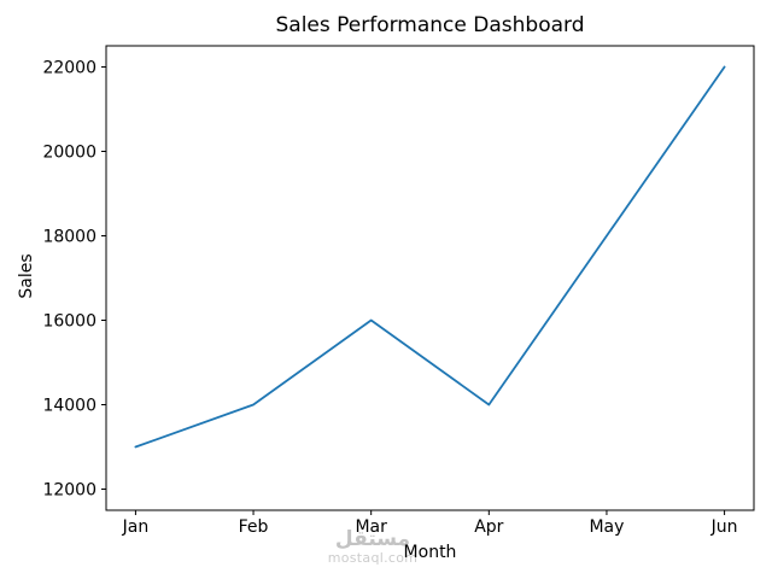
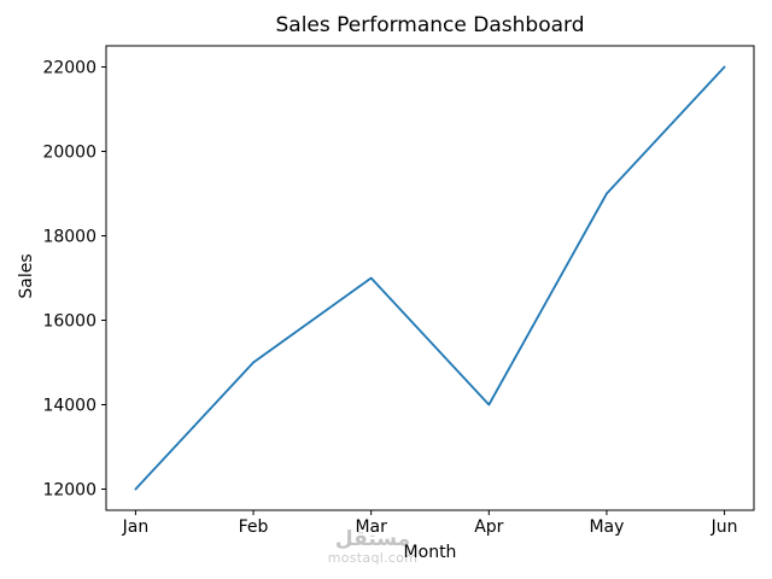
Jan: 13000 -> 12000
Feb: 14000 -> 15000
Mar: 16000 -> 17000
May: 18000 -> 19000
